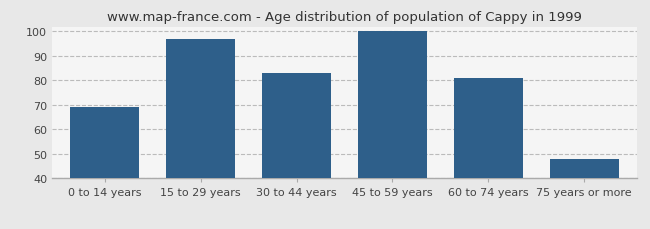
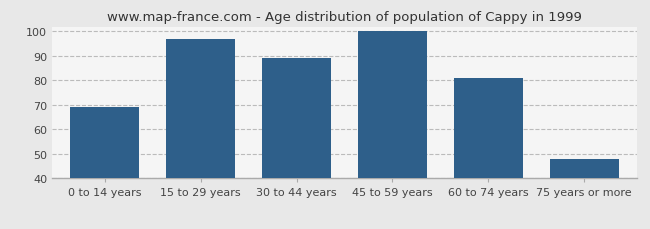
30 to 44 years: 83 -> 89
